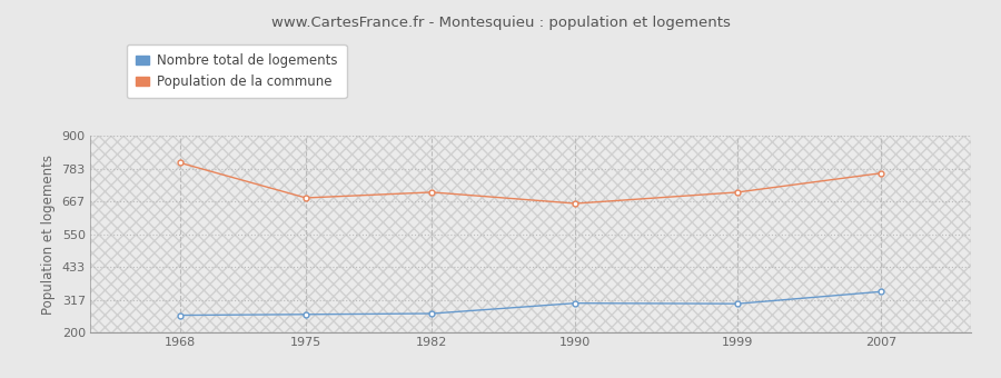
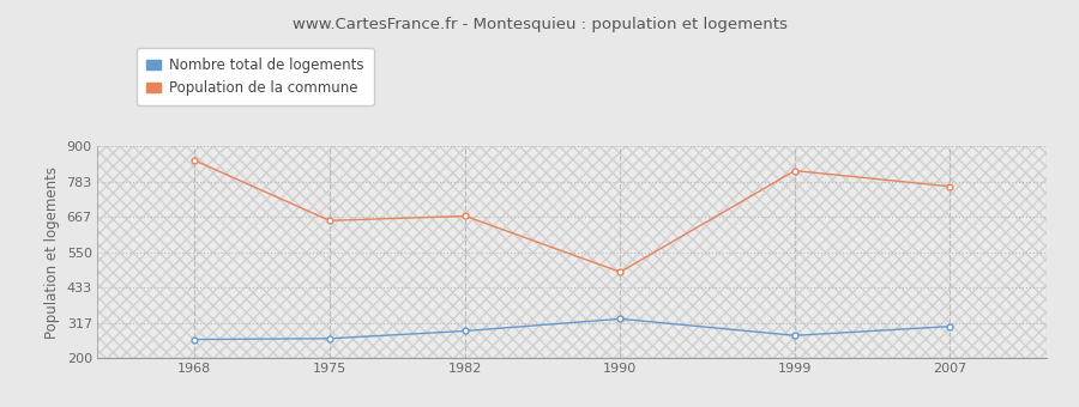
Population de la commune/1968: 805 -> 855
Population de la commune/1975: 680 -> 655
Nombre total de logements/1982: 268 -> 290
Population de la commune/1982: 700 -> 670
Nombre total de logements/1990: 305 -> 330
Population de la commune/1990: 660 -> 485
Nombre total de logements/1999: 303 -> 275
Population de la commune/1999: 700 -> 820
Nombre total de logements/2007: 346 -> 305
